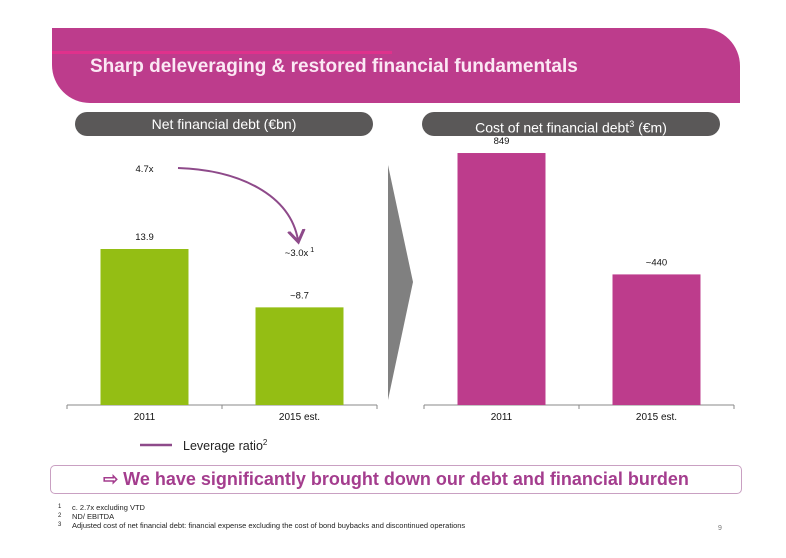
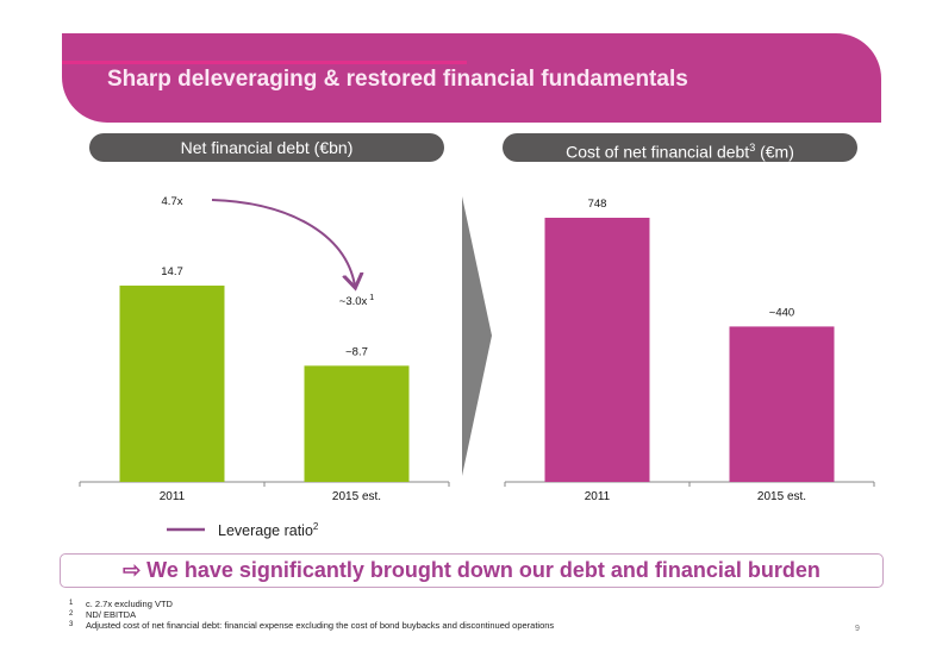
Net financial debt (€bn)/2011: 13.9 -> 14.7
Cost of net financial debt/2011: 849 -> 748
